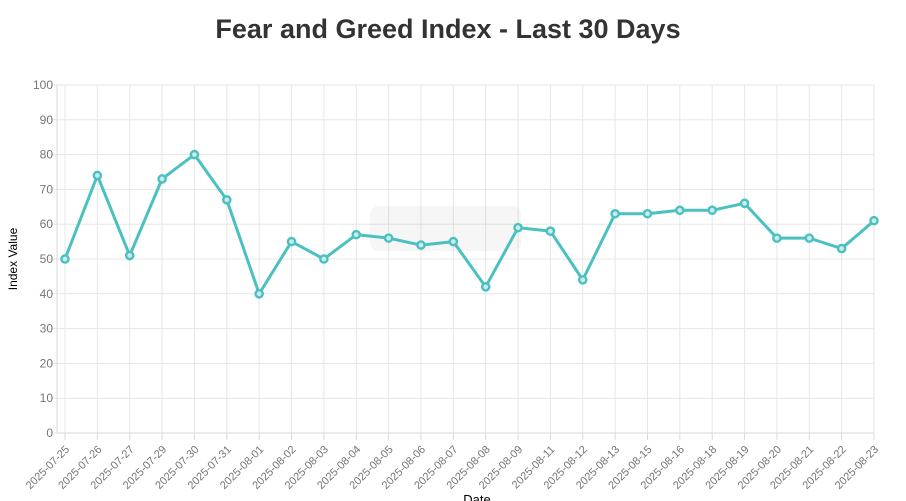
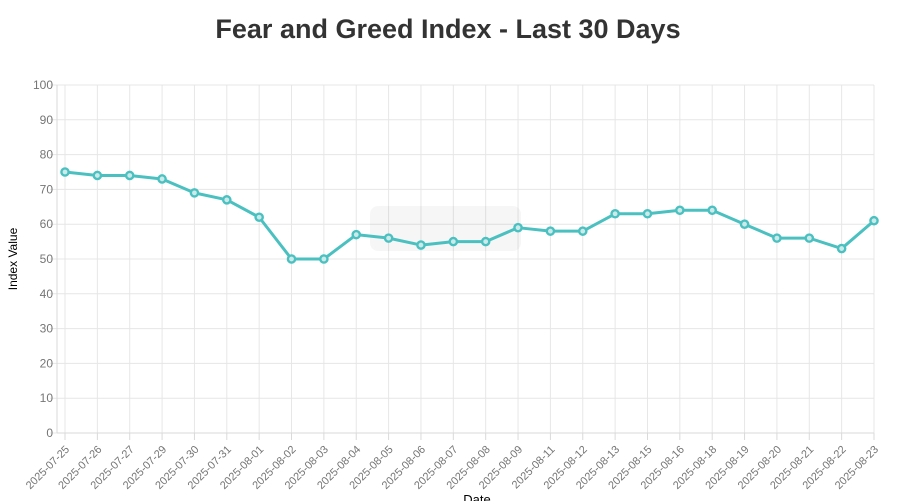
2025-07-25: 50 -> 75
2025-07-27: 51 -> 74
2025-07-30: 80 -> 69
2025-08-01: 40 -> 62
2025-08-02: 55 -> 50
2025-08-08: 42 -> 55
2025-08-12: 44 -> 58
2025-08-19: 66 -> 60
